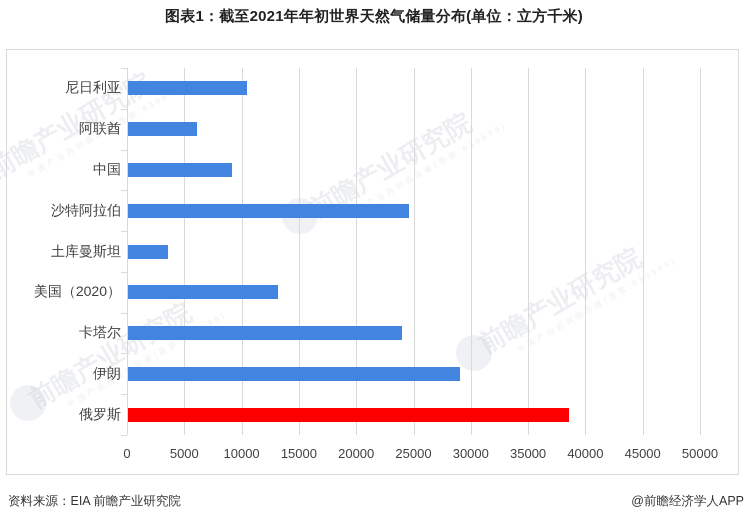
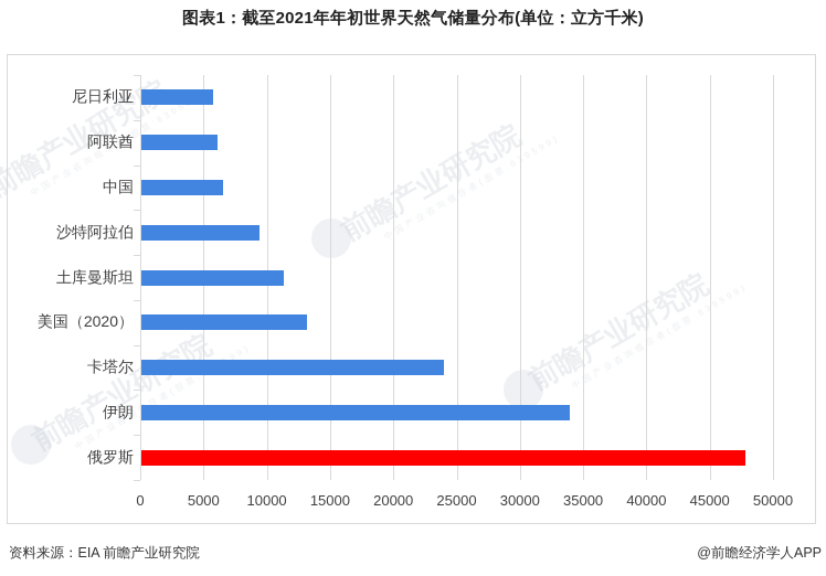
尼日利亚: 10400 -> 5700
中国: 9100 -> 6500
沙特阿拉伯: 24500 -> 9300
土库曼斯坦: 3500 -> 11300
伊朗: 29000 -> 33900
俄罗斯: 38500 -> 47700
